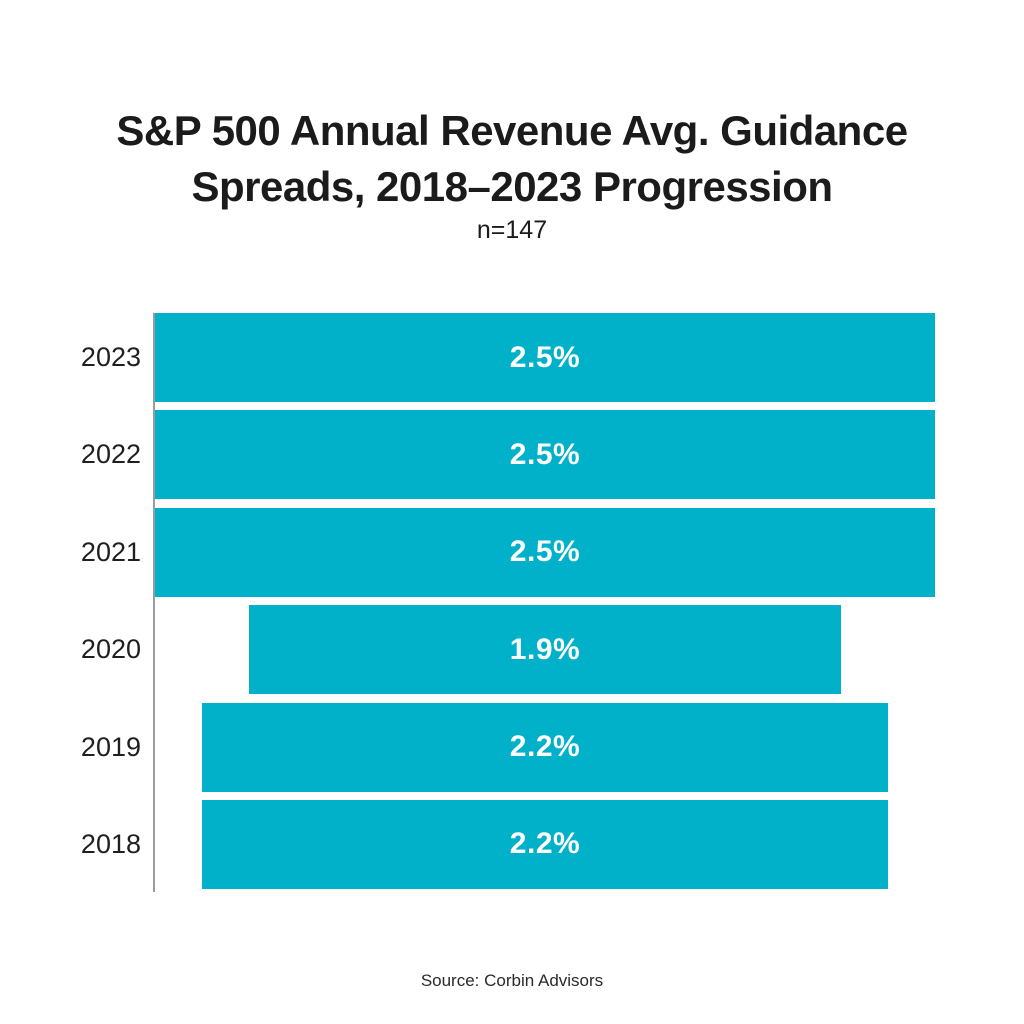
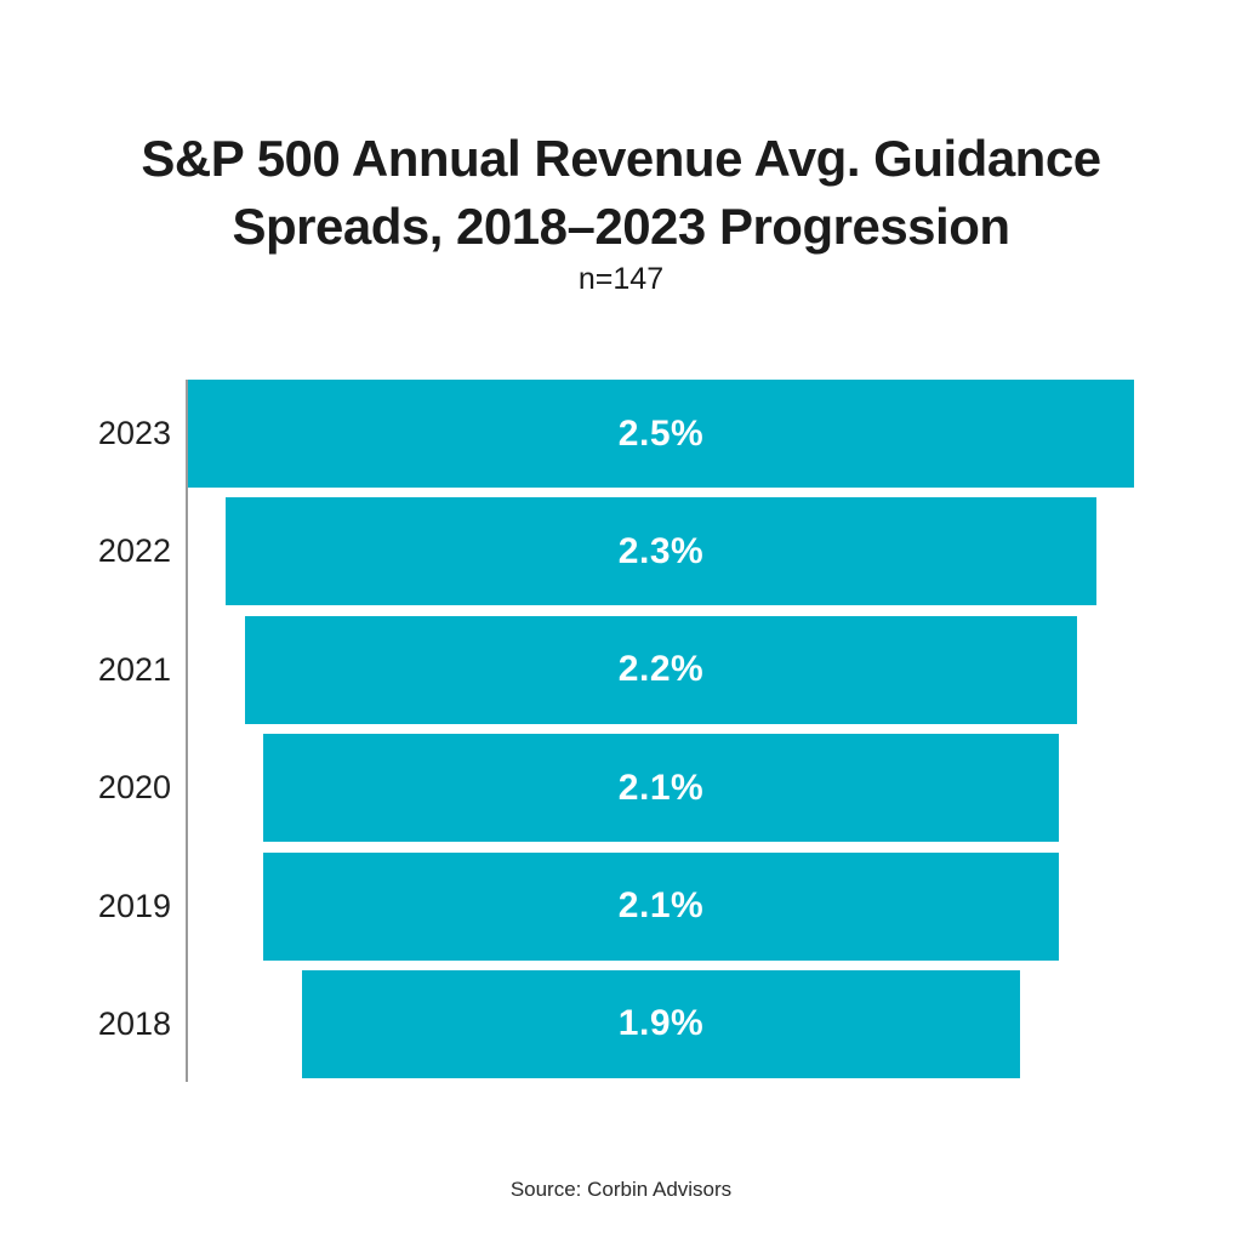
2022: 2.5% -> 2.3%
2021: 2.5% -> 2.2%
2020: 1.9% -> 2.1%
2019: 2.2% -> 2.1%
2018: 2.2% -> 1.9%
